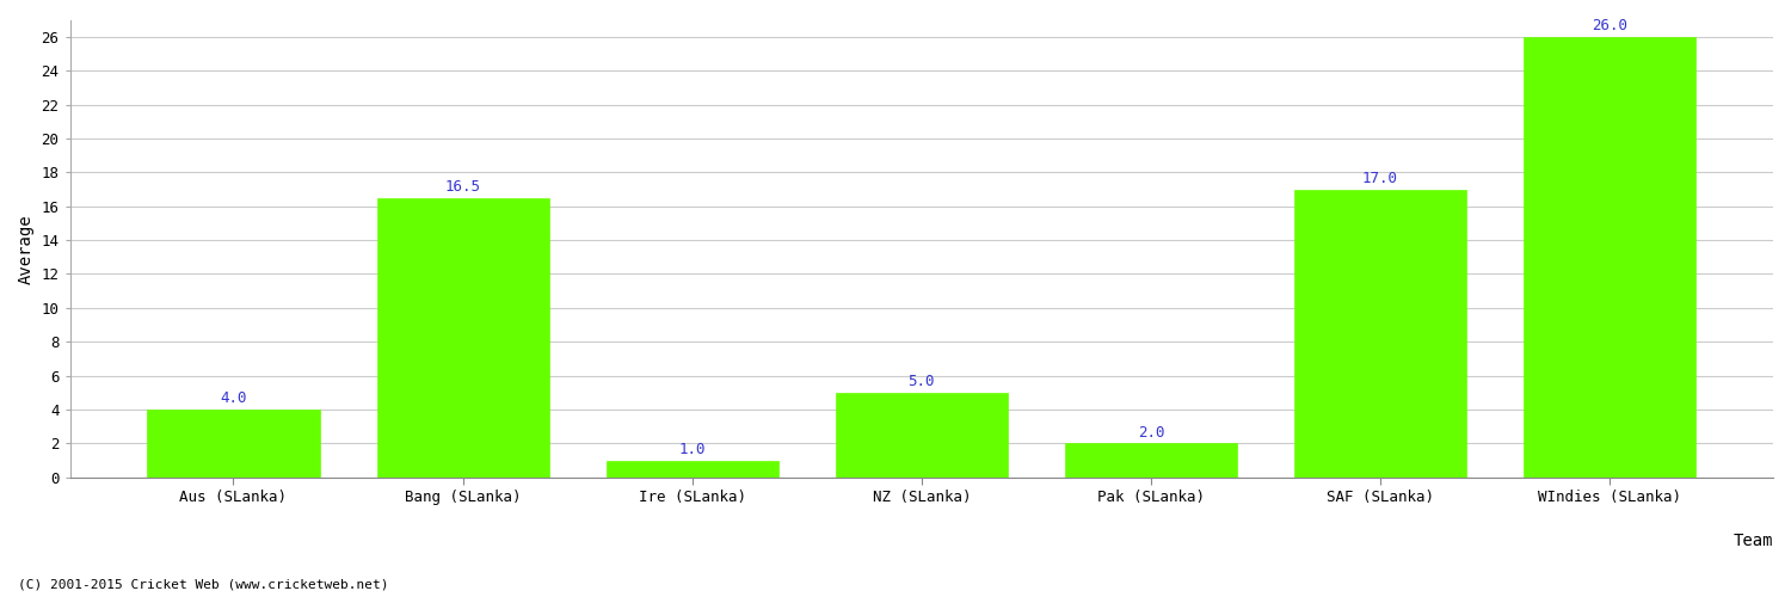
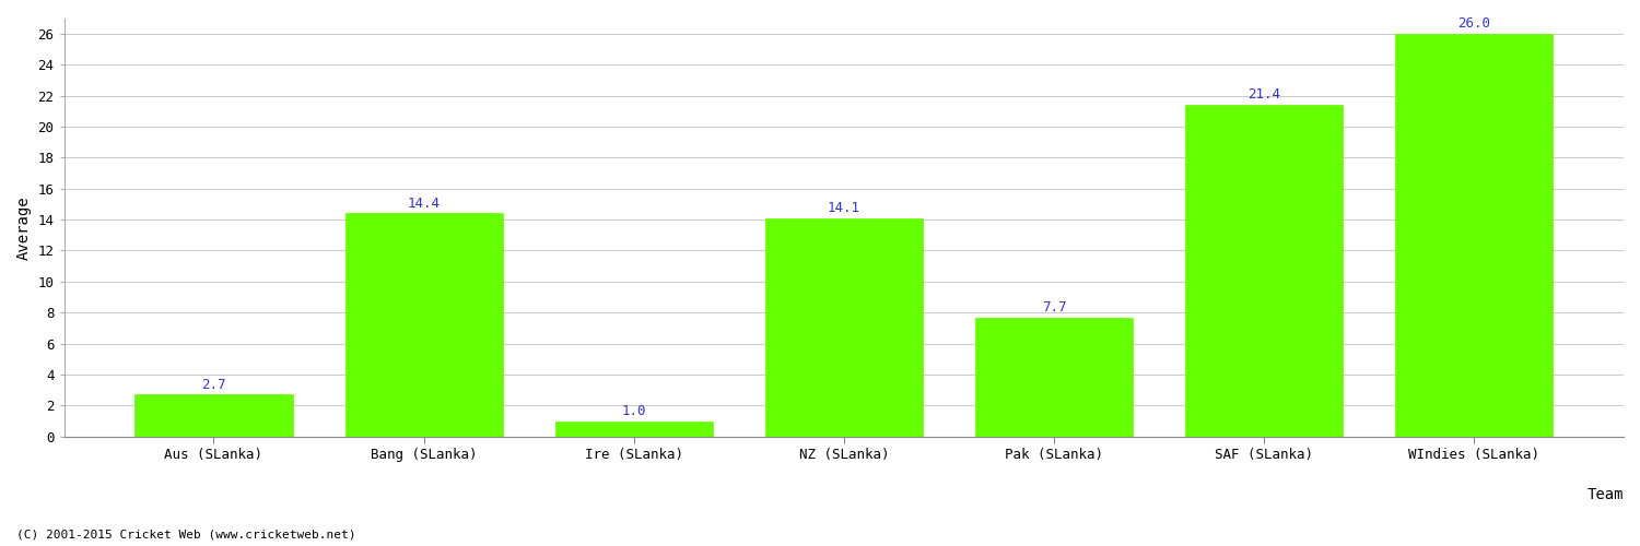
Aus (SLanka): 4.0 -> 2.7
Bang (SLanka): 16.5 -> 14.4
NZ (SLanka): 5.0 -> 14.1
Pak (SLanka): 2.0 -> 7.7
SAF (SLanka): 17.0 -> 21.4
